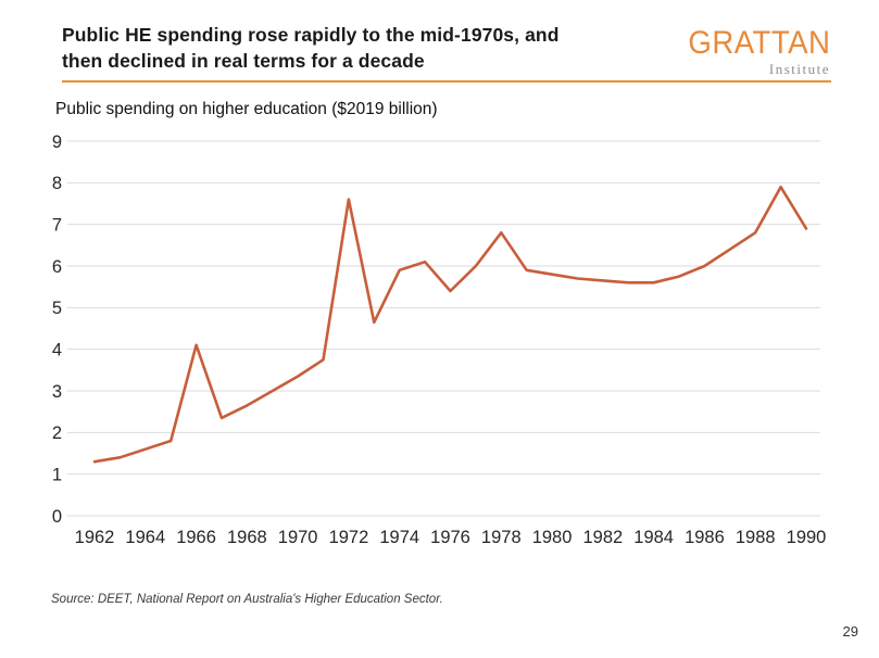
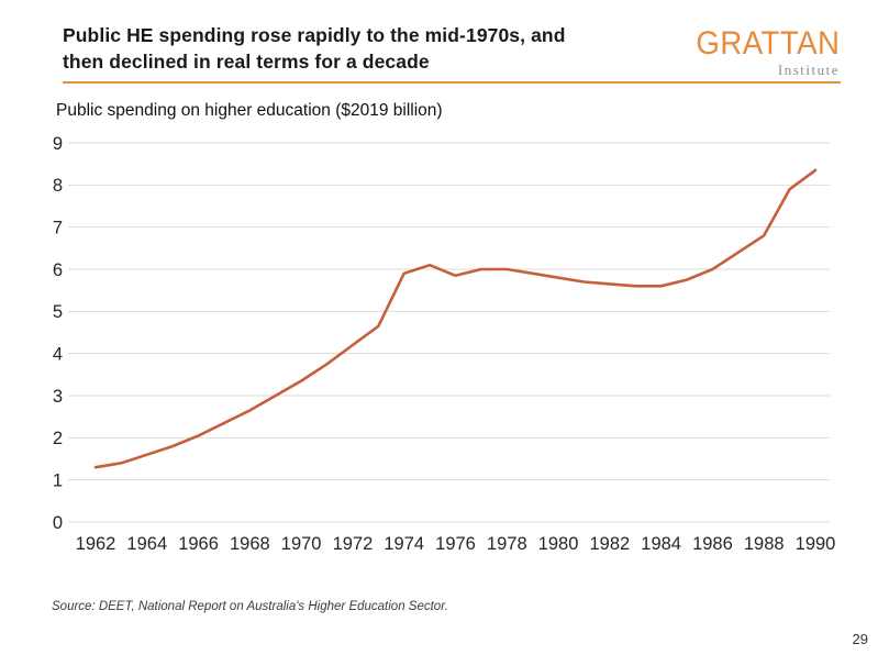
1966: 4.1 -> 2.0
1972: 7.6 -> 4.2
1976: 5.4 -> 5.8
1978: 6.8 -> 6.0
1990: 6.9 -> 8.3
